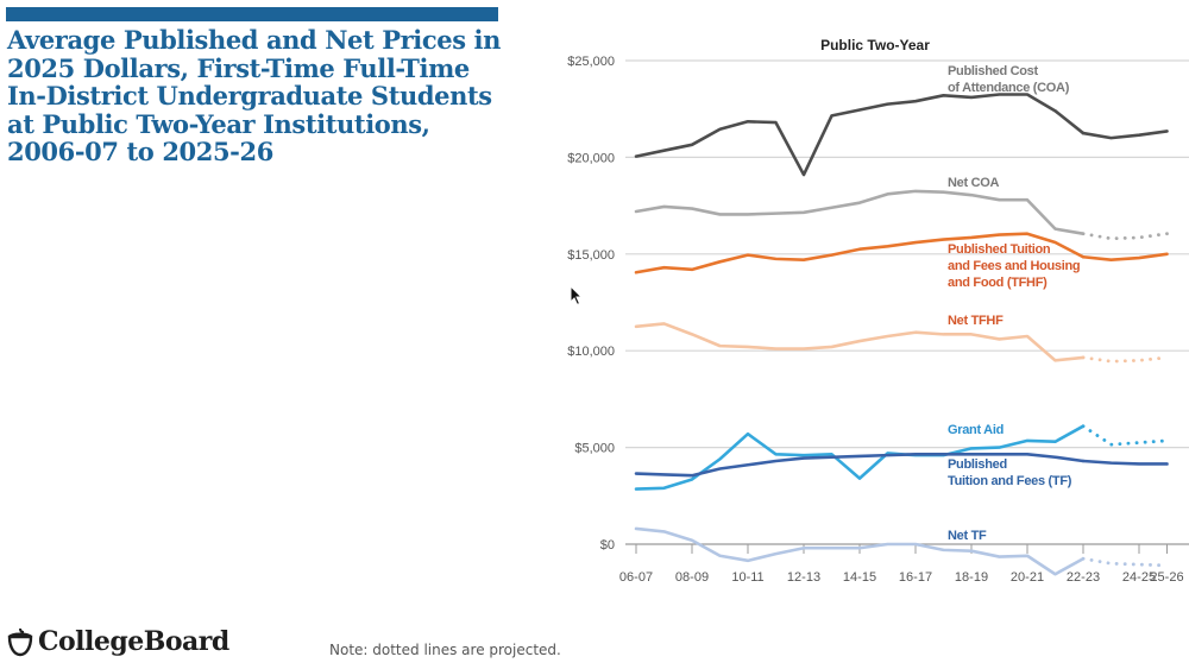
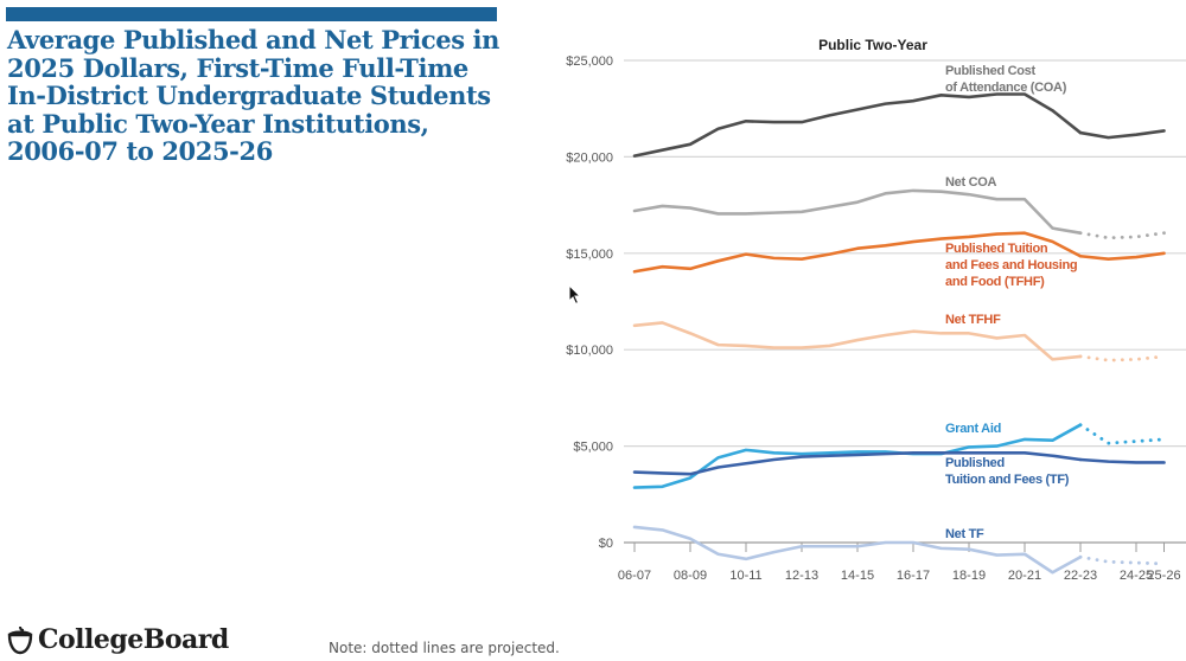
Grant Aid/10-11: $5700 -> $4800
Published Cost of Attendance (COA)/12-13: $19100 -> $21800
Grant Aid/14-15: $3400 -> $4700
